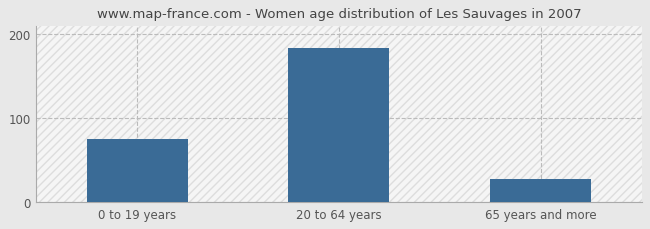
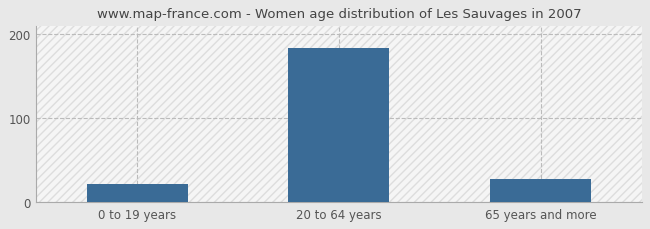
0 to 19 years: 75 -> 22
